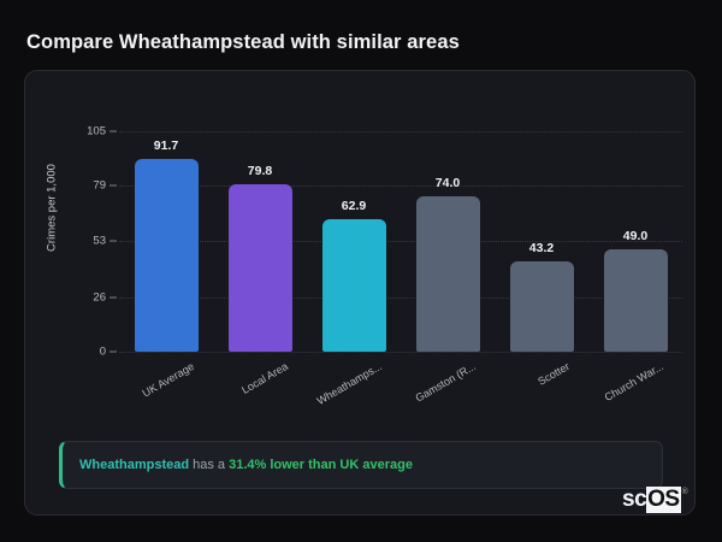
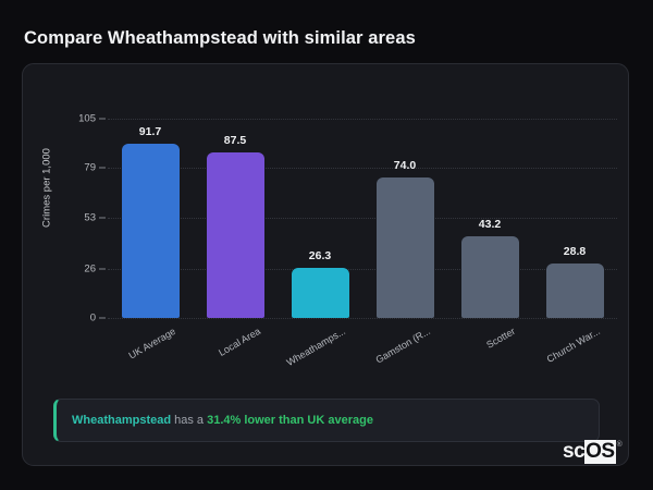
Local Area: 79.8 -> 87.5
Wheathamps...: 62.9 -> 26.3
Church War...: 49.0 -> 28.8
